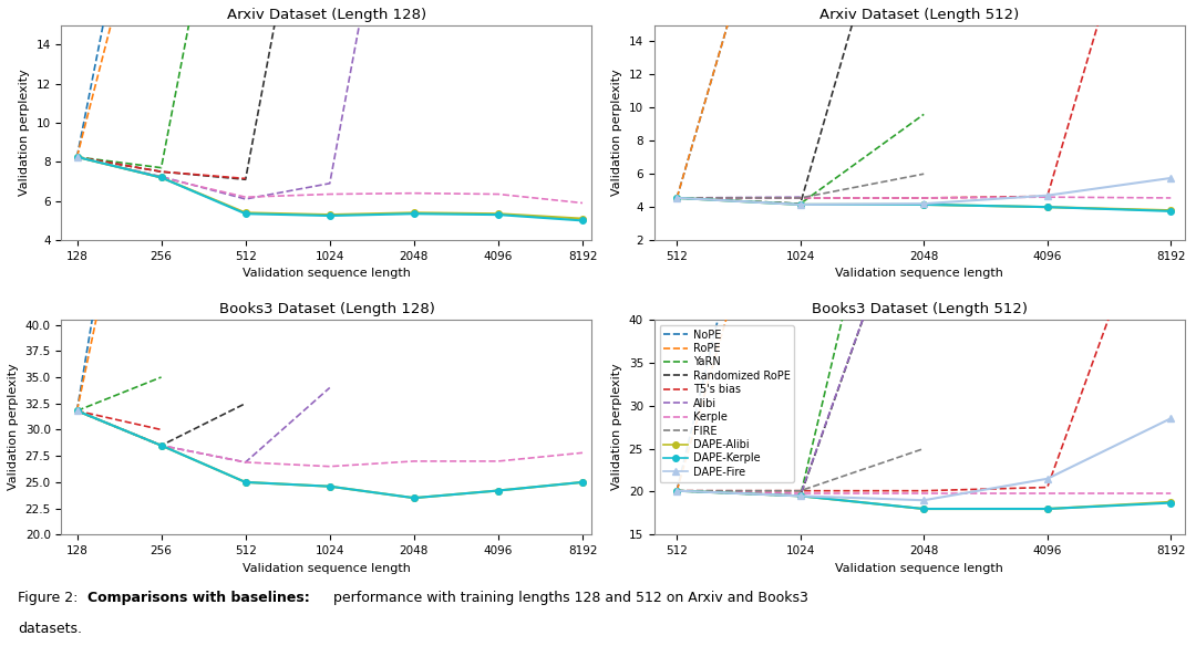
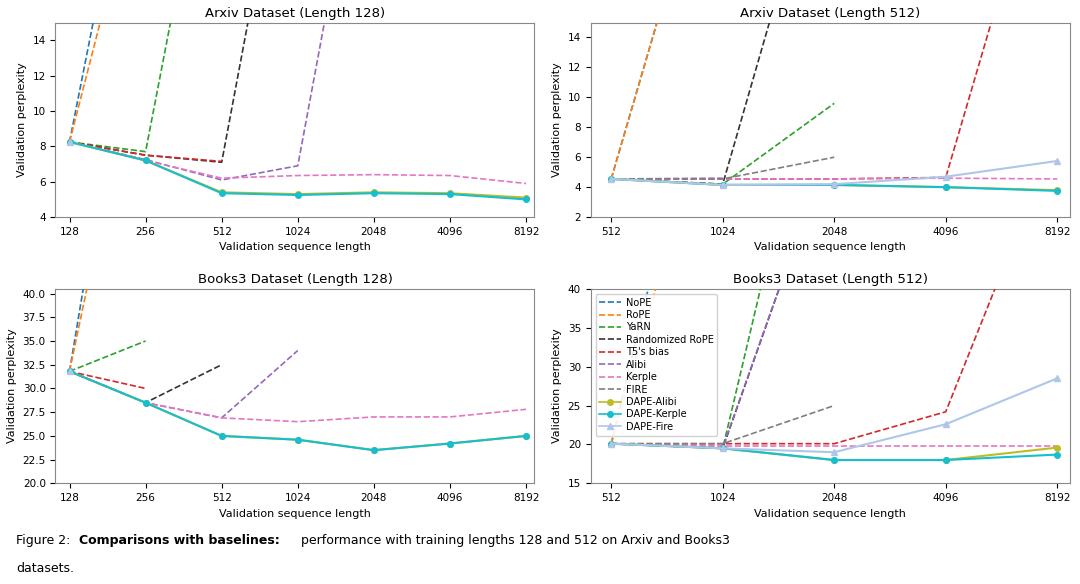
Books3 Dataset (Length 512)/T5's bias/4096: 20.5 -> 24.2
Books3 Dataset (Length 512)/DAPE-Fire/4096: 21.5 -> 22.6
Books3 Dataset (Length 512)/DAPE-Alibi/8192: 18.8 -> 19.6
